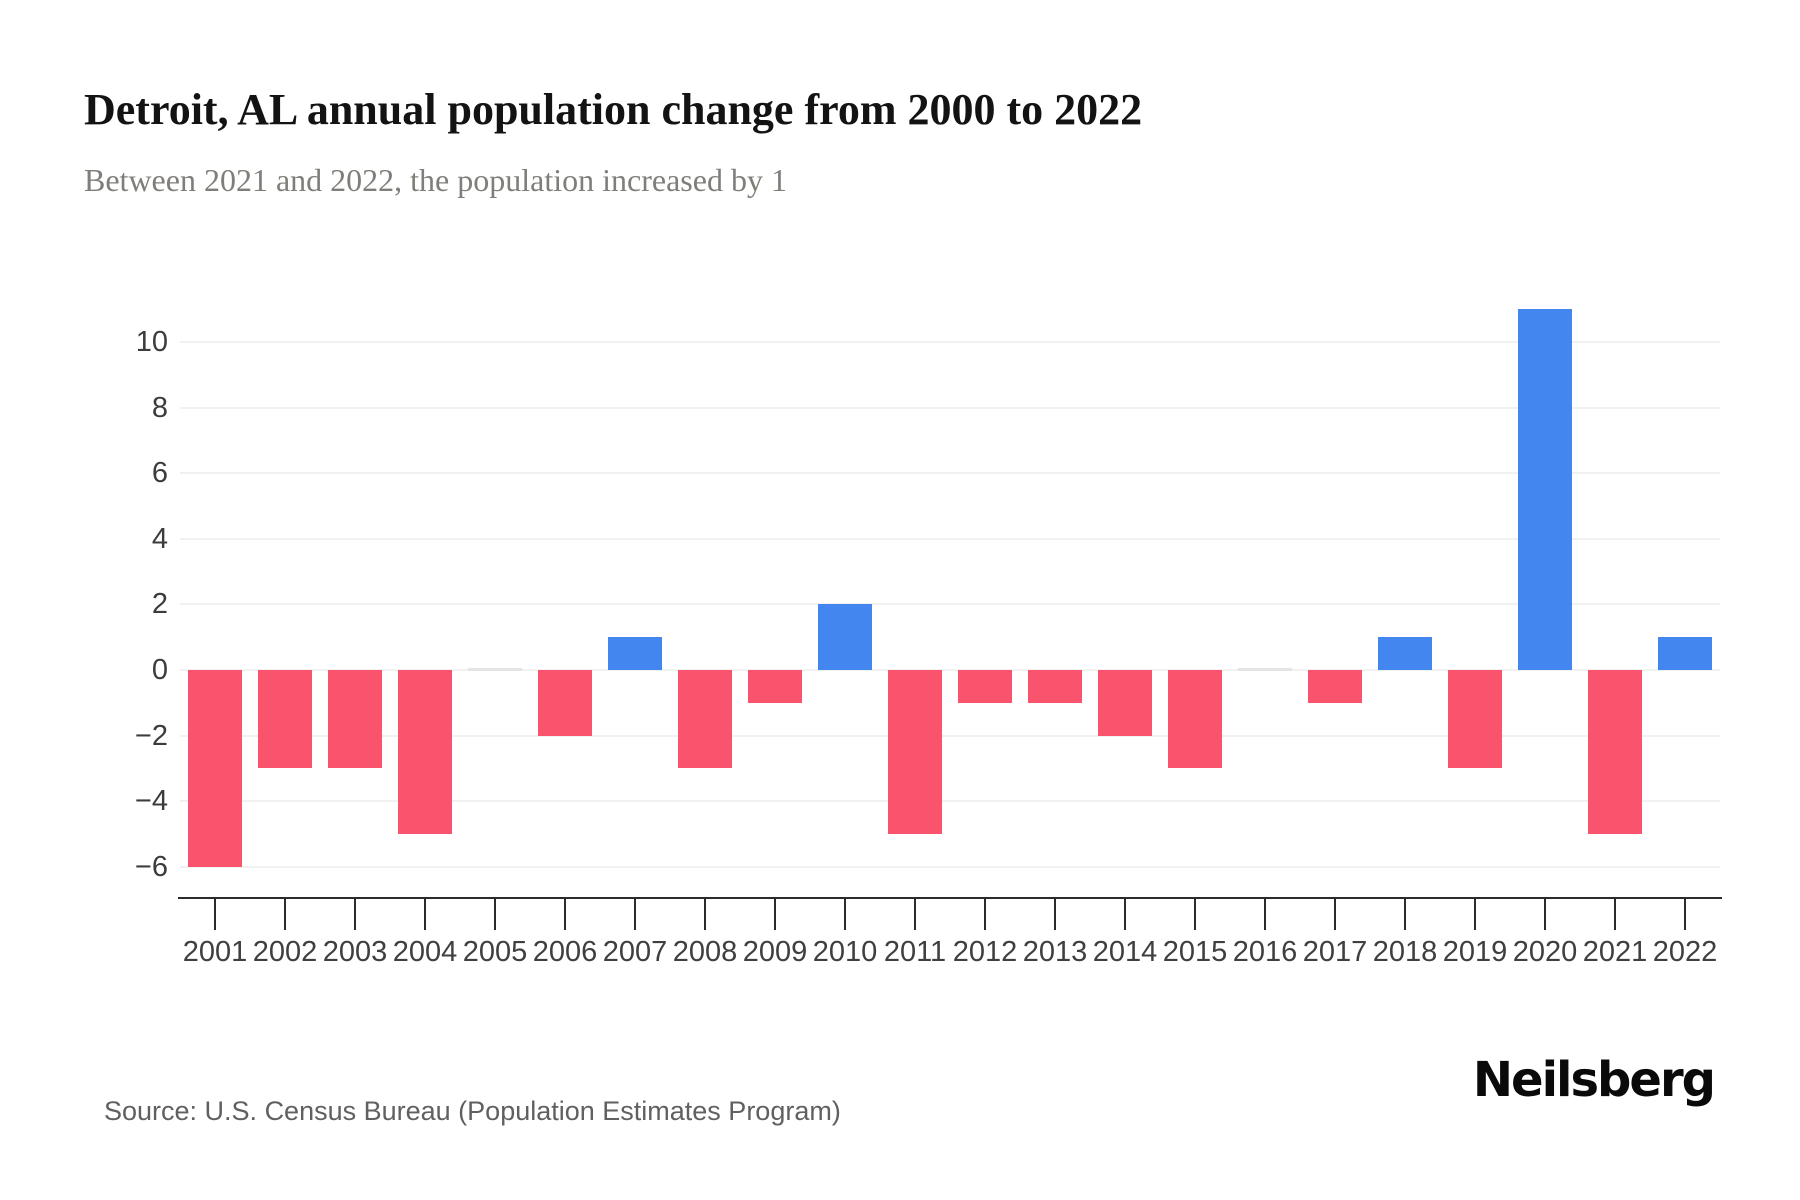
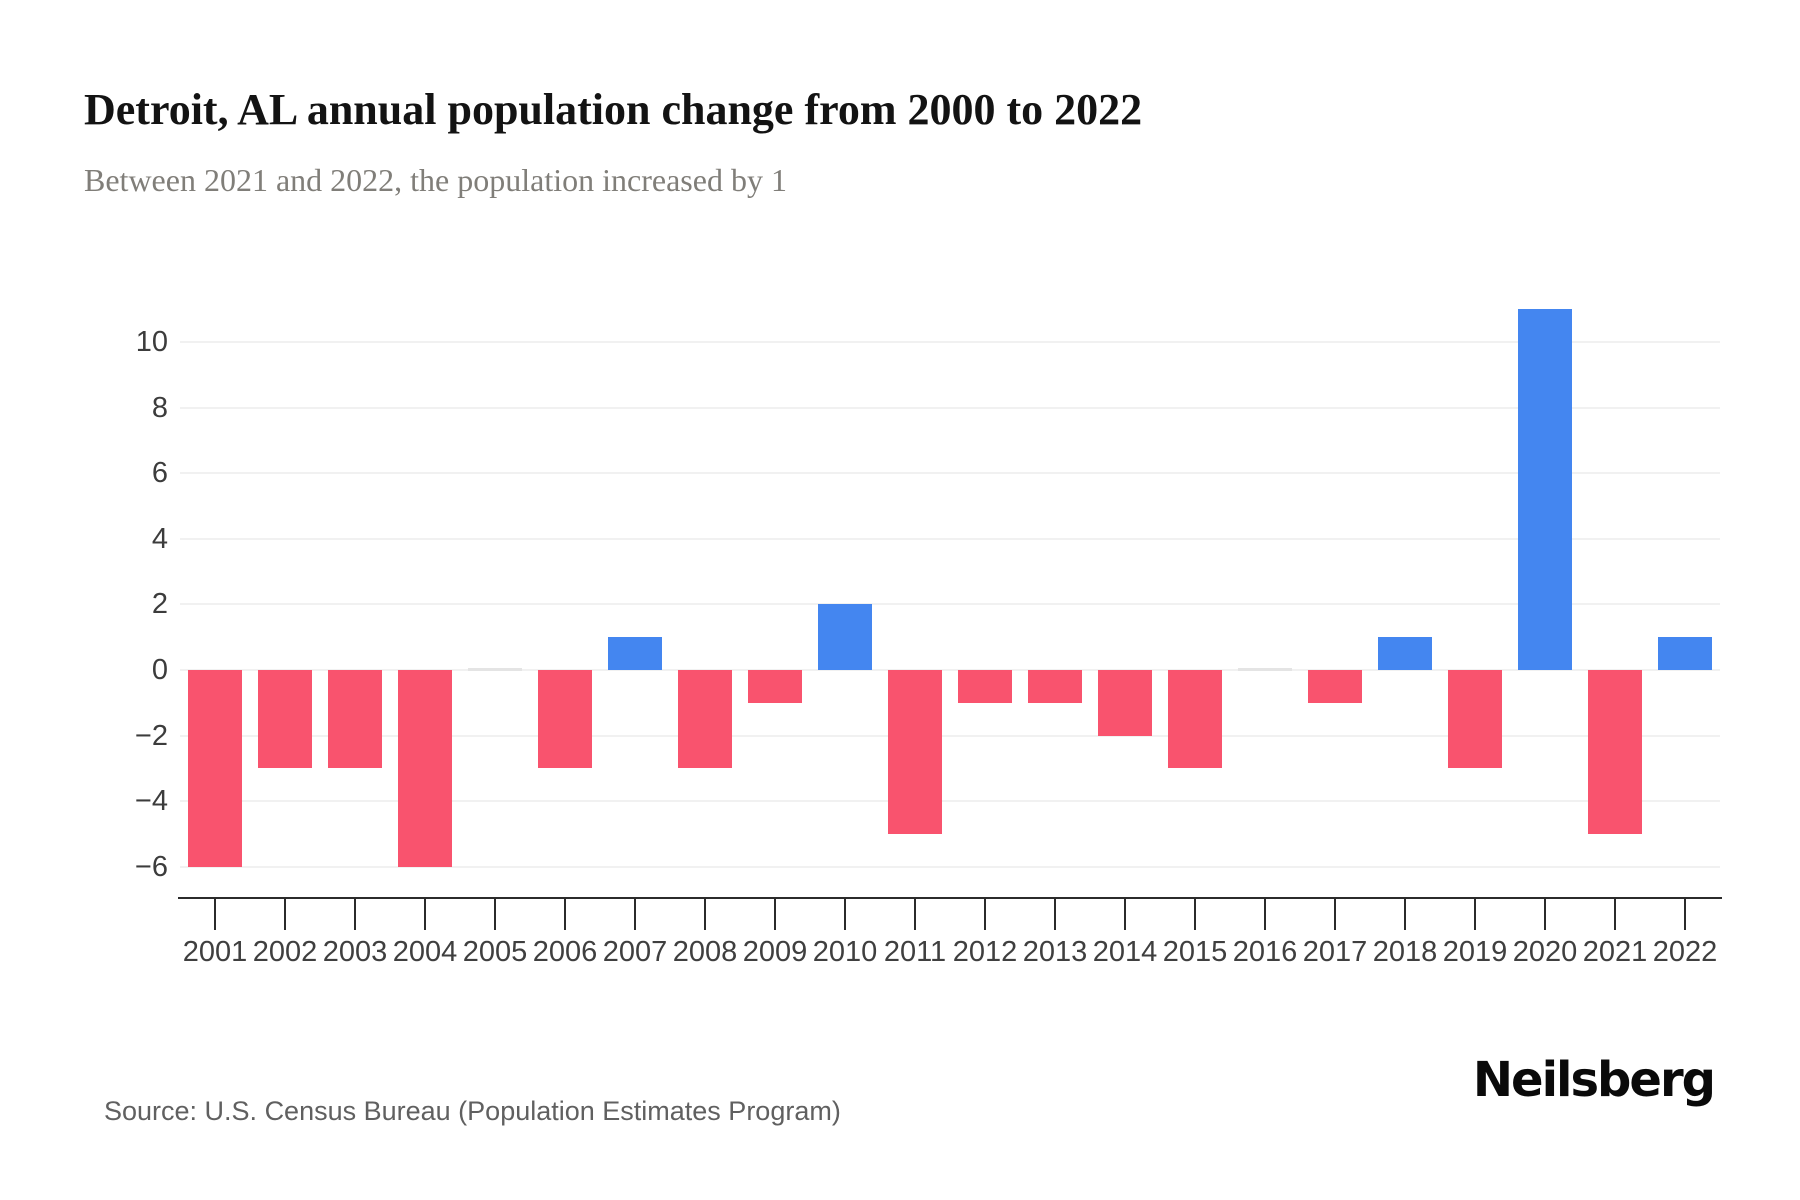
2004: -5 -> -6
2006: -2 -> -3
